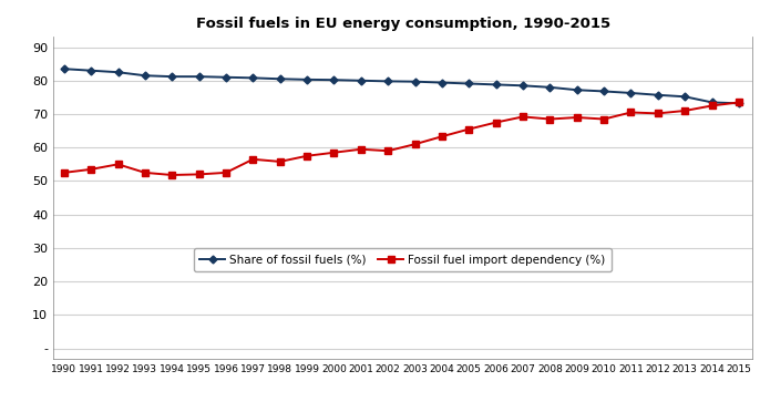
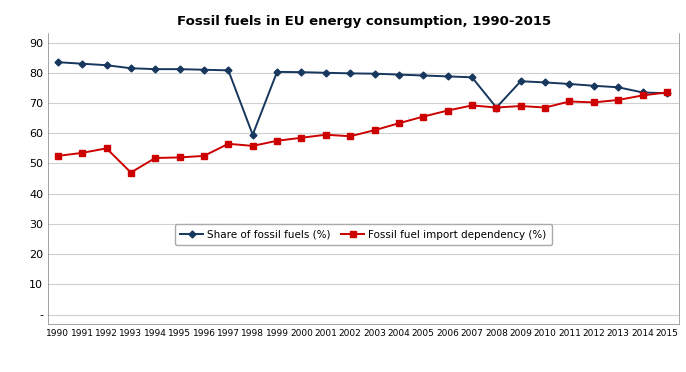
Fossil fuel import dependency (%)/1993: 52.5 -> 47.0
Share of fossil fuels (%)/1998: 80.5 -> 59.5
Share of fossil fuels (%)/2008: 78.0 -> 68.5
